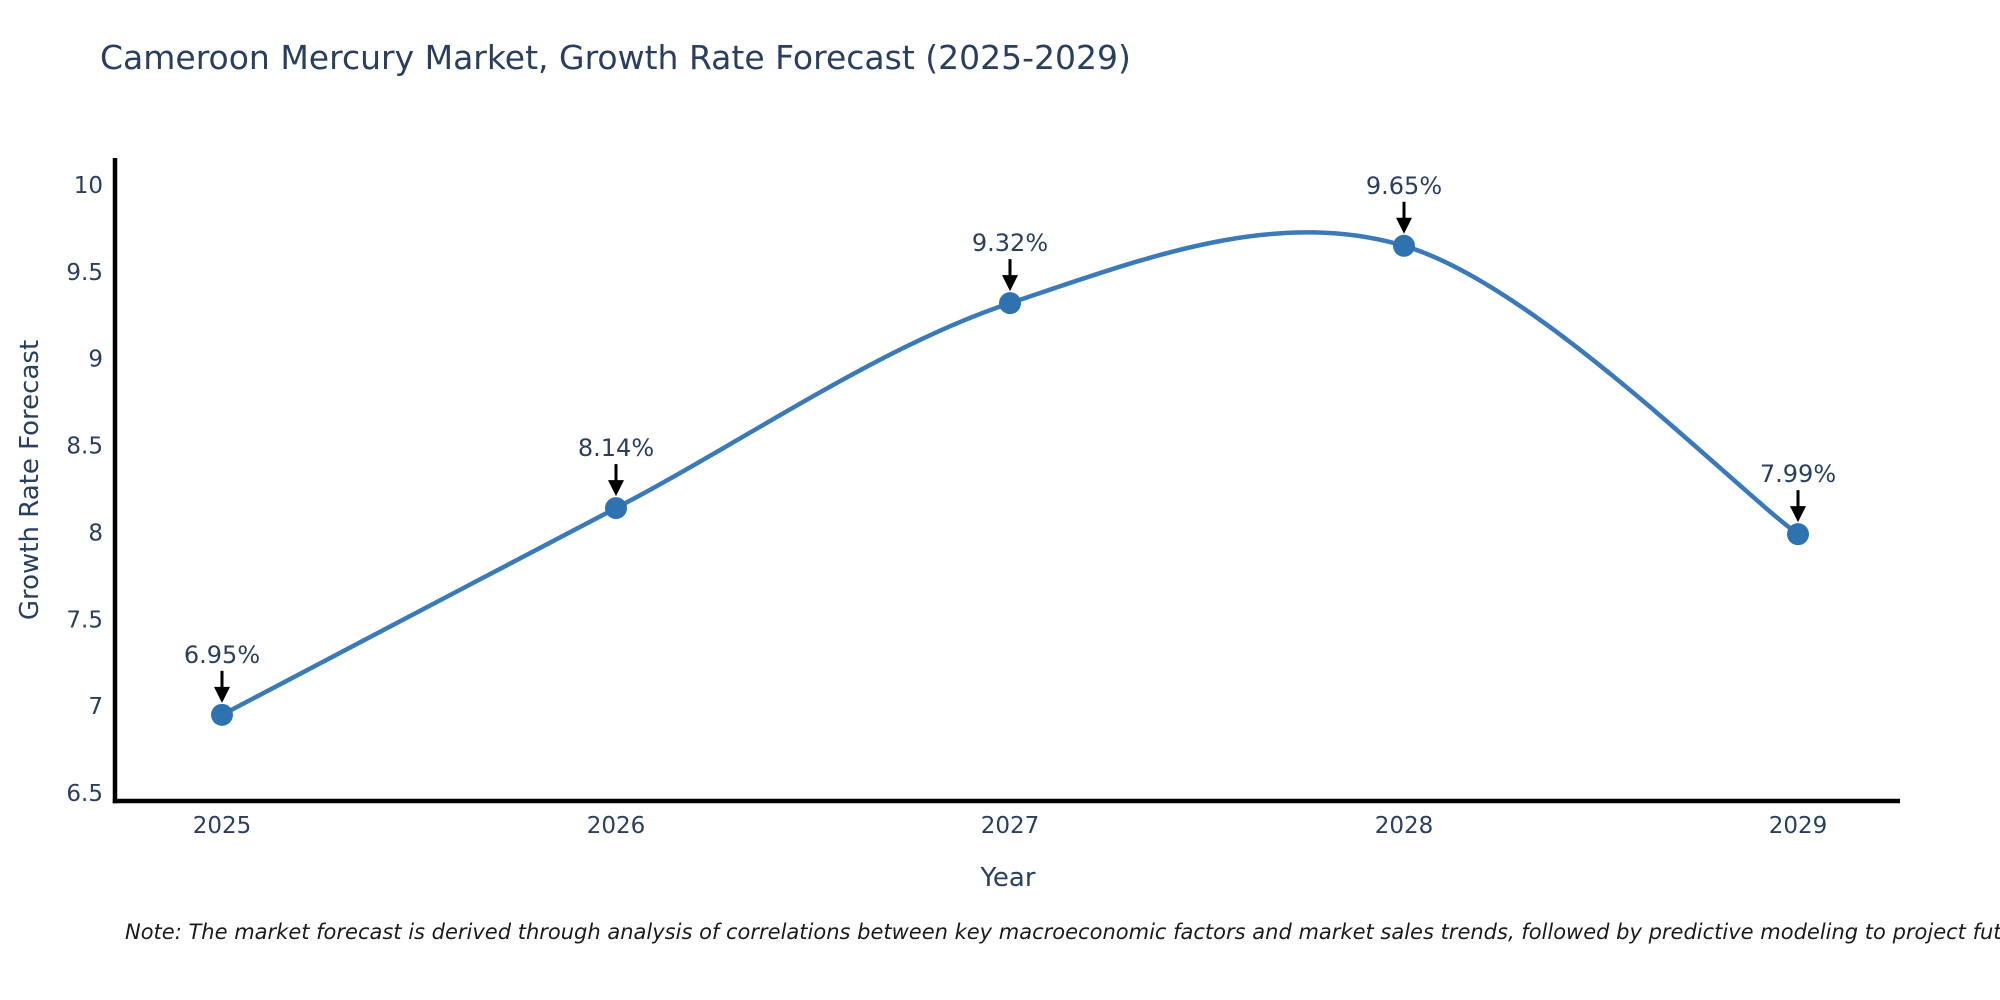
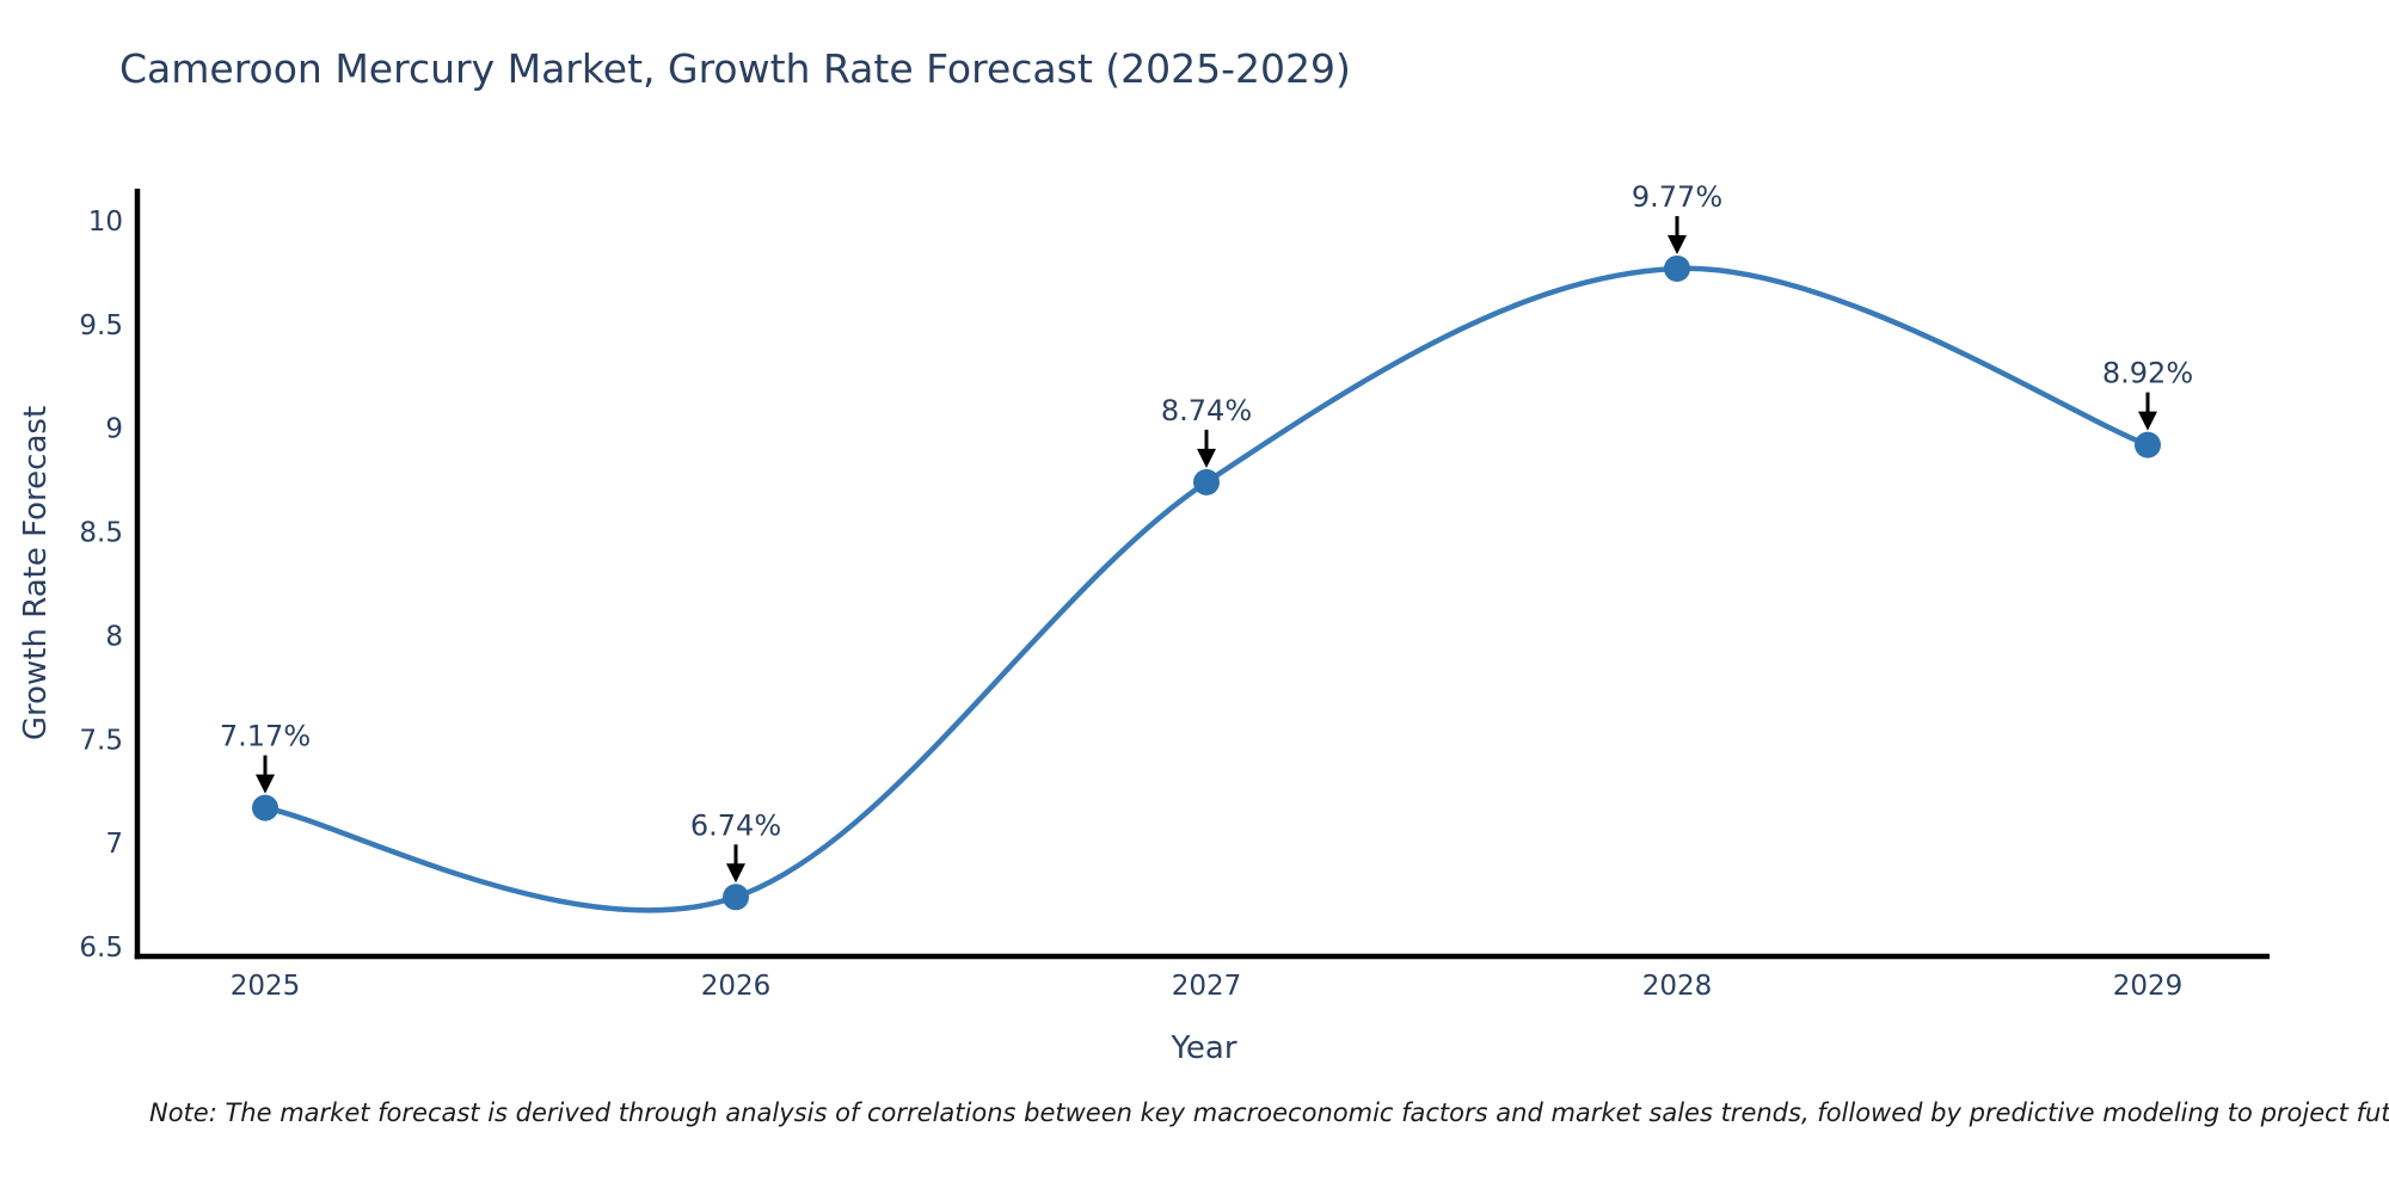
2025: 6.95% -> 7.17%
2026: 8.14% -> 6.74%
2027: 9.32% -> 8.74%
2028: 9.65% -> 9.77%
2029: 7.99% -> 8.92%
